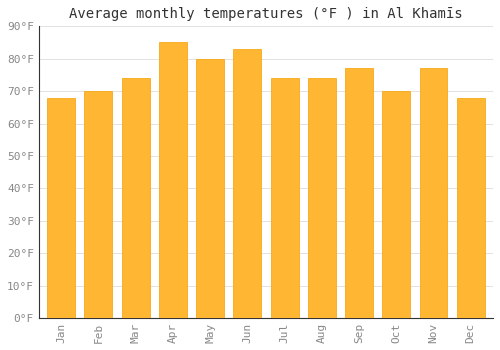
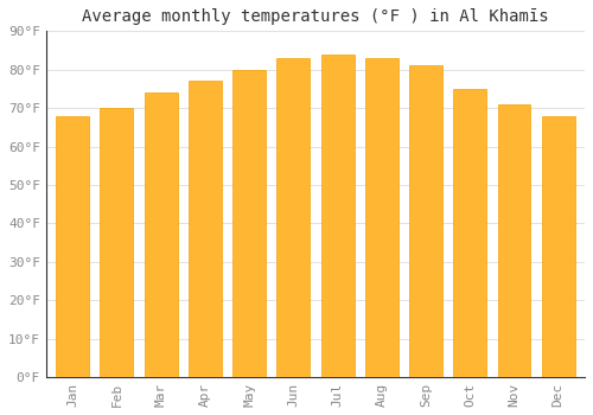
Apr: 85°F -> 77°F
Jul: 74°F -> 84°F
Aug: 74°F -> 83°F
Sep: 77°F -> 81°F
Oct: 70°F -> 75°F
Nov: 77°F -> 71°F
